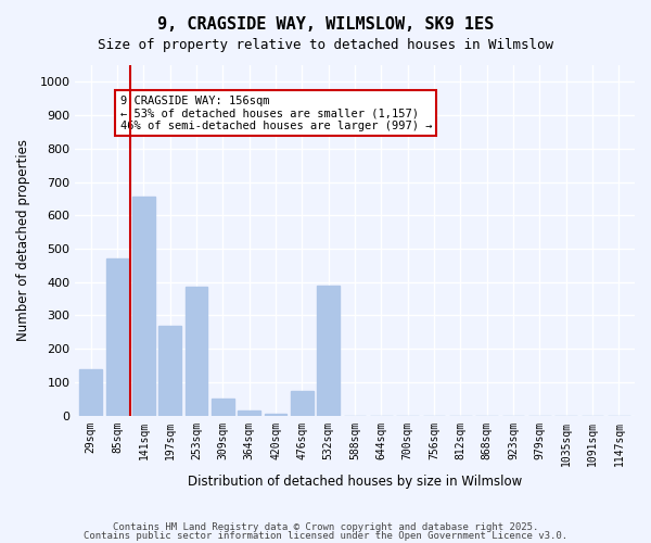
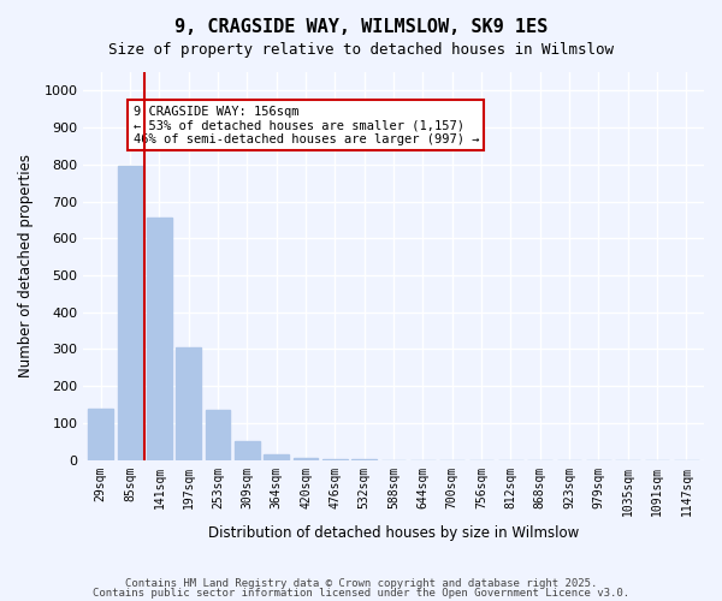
85sqm: 470 -> 795
197sqm: 270 -> 305
253sqm: 385 -> 135
476sqm: 75 -> 2
532sqm: 390 -> 1
